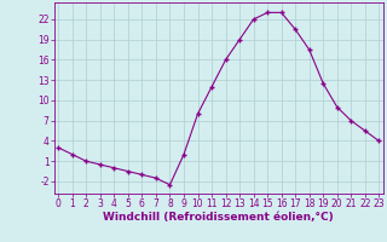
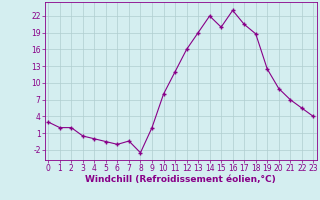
2: 1.0 -> 2.0
7: -1.5 -> -0.4
15: 23.0 -> 20.0
18: 17.5 -> 18.8
